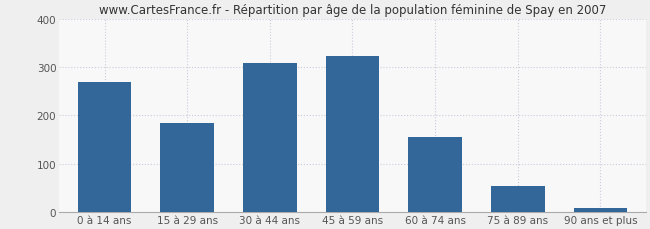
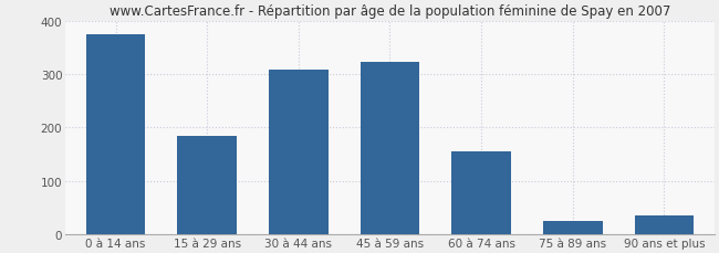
0 à 14 ans: 270 -> 375
75 à 89 ans: 54 -> 25
90 ans et plus: 8 -> 35
